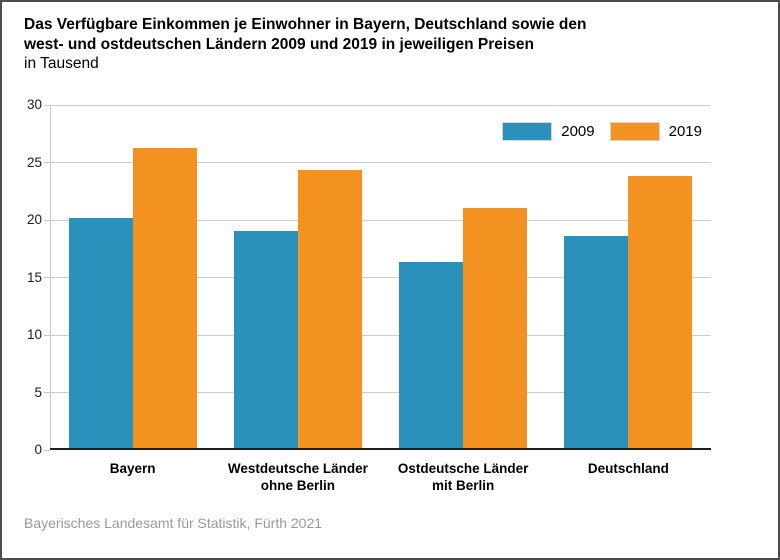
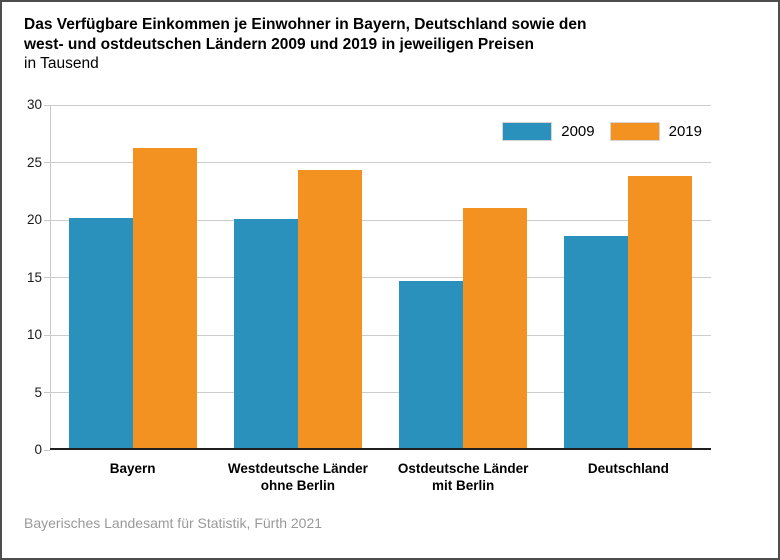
2009/Westdeutsche Länder ohne Berlin: 19.0 -> 20.0
2009/Ostdeutsche Länder mit Berlin: 16.3 -> 14.6
